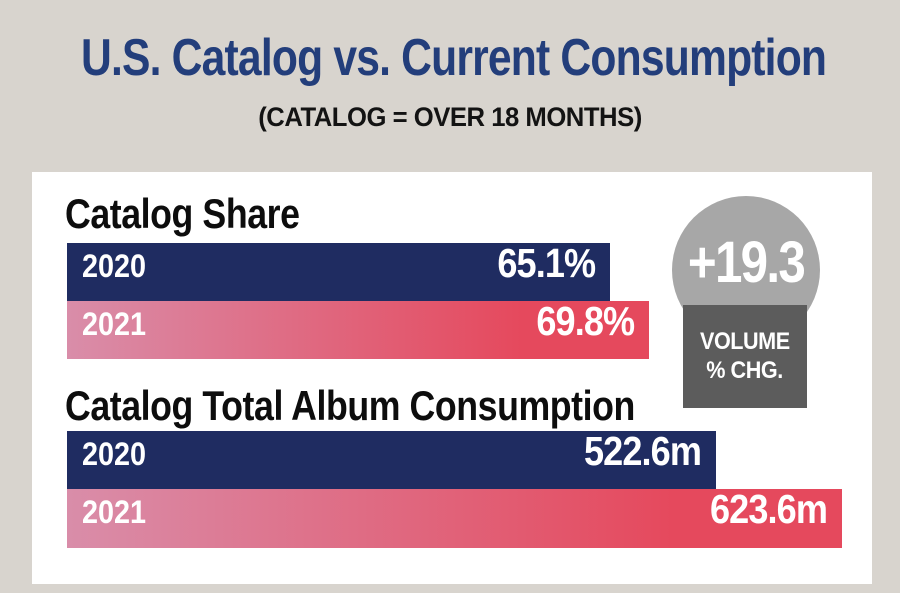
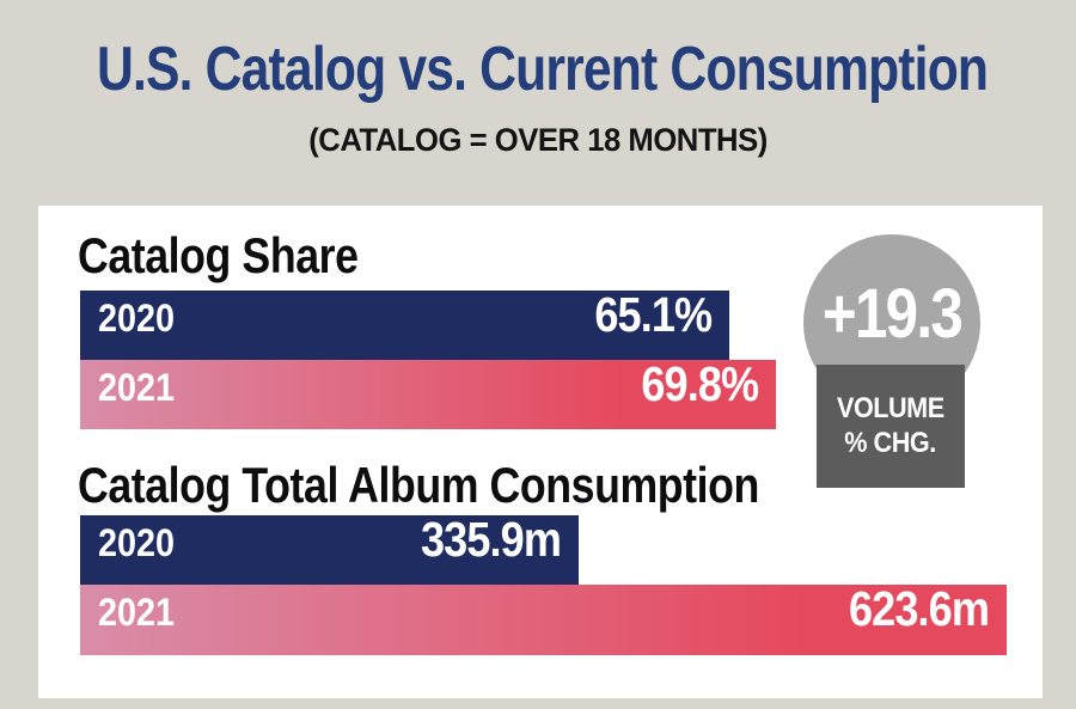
Catalog Total Album Consumption/2020: 522.6m -> 335.9m
